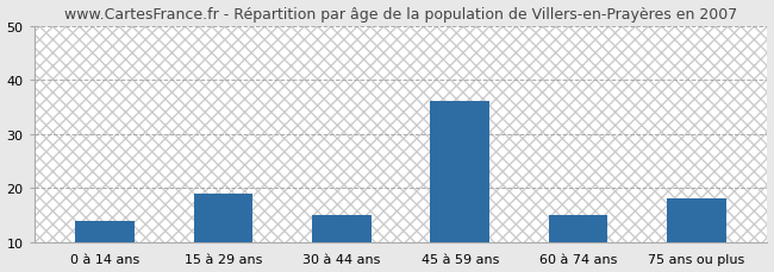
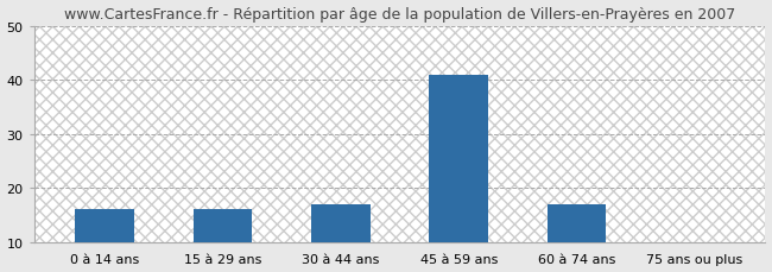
0 à 14 ans: 14 -> 16
15 à 29 ans: 19 -> 16
30 à 44 ans: 15 -> 17
45 à 59 ans: 36 -> 41
60 à 74 ans: 15 -> 17
75 ans ou plus: 18 -> 10
